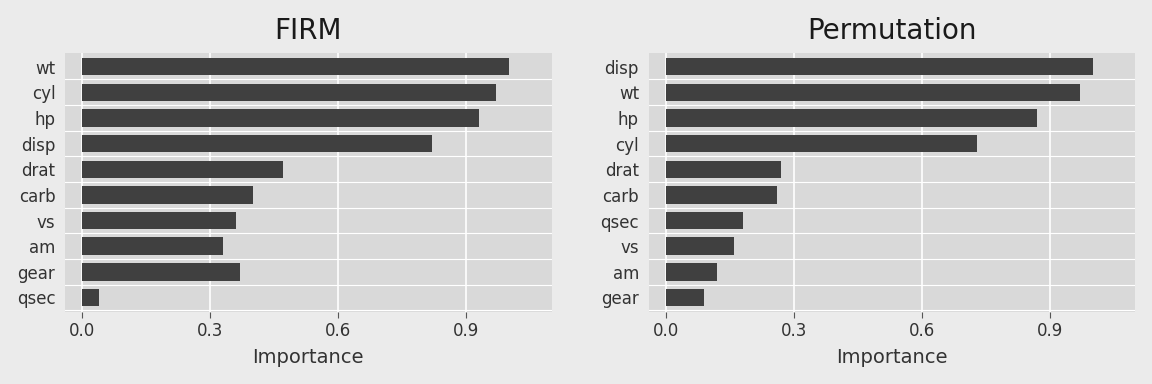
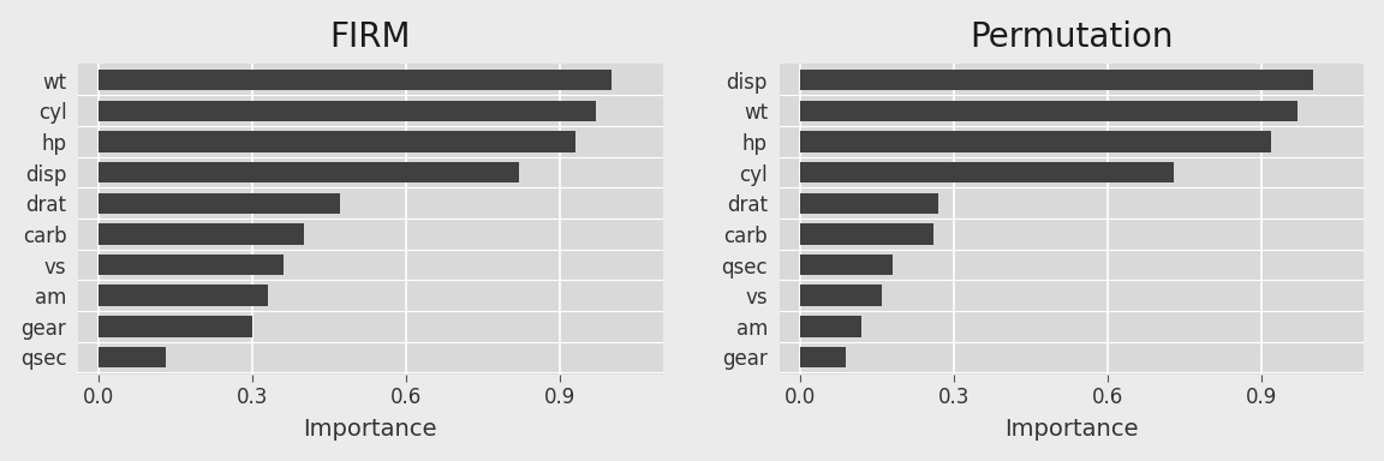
FIRM/gear: 0.37 -> 0.30
FIRM/qsec: 0.04 -> 0.13
Permutation/hp: 0.87 -> 0.92
